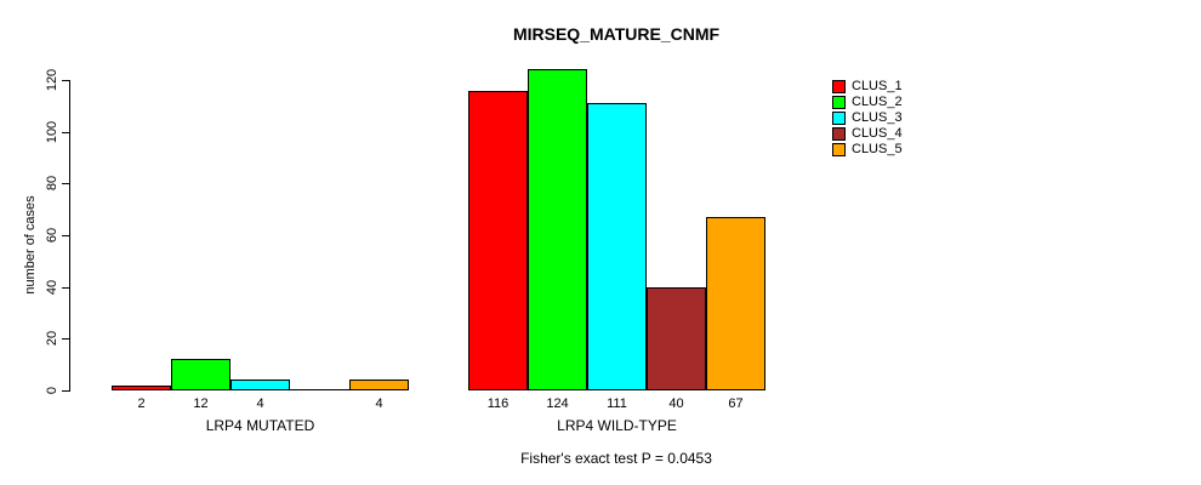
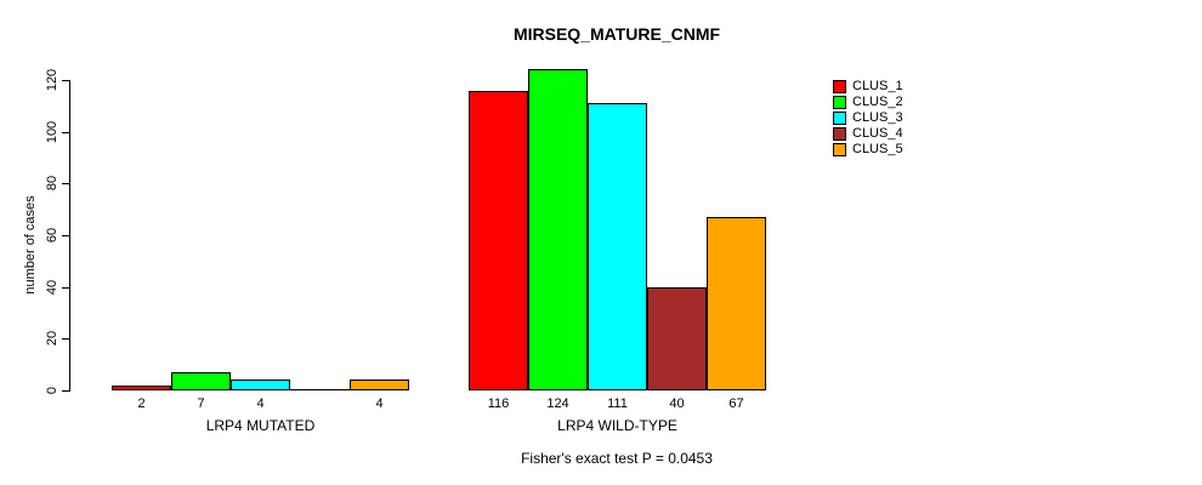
CLUS_2/LRP4 MUTATED: 12 -> 7
